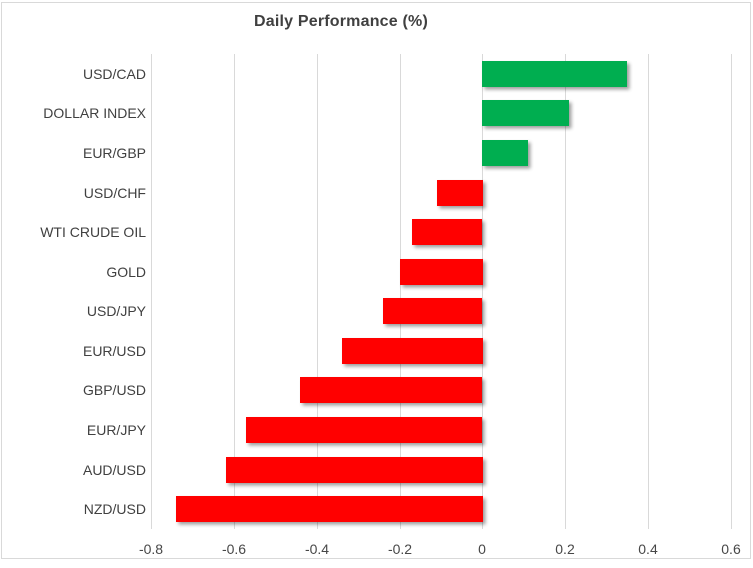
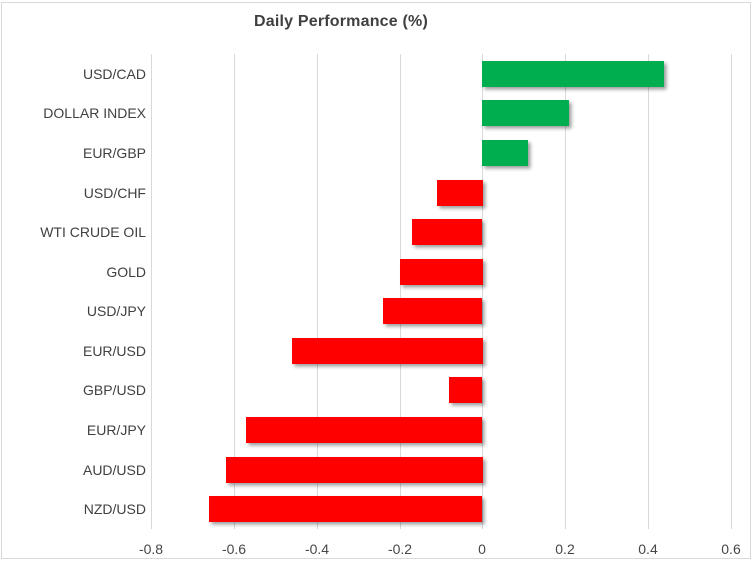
USD/CAD: 0.35 -> 0.44
EUR/USD: -0.34 -> -0.46
GBP/USD: -0.44 -> -0.08
NZD/USD: -0.74 -> -0.66
